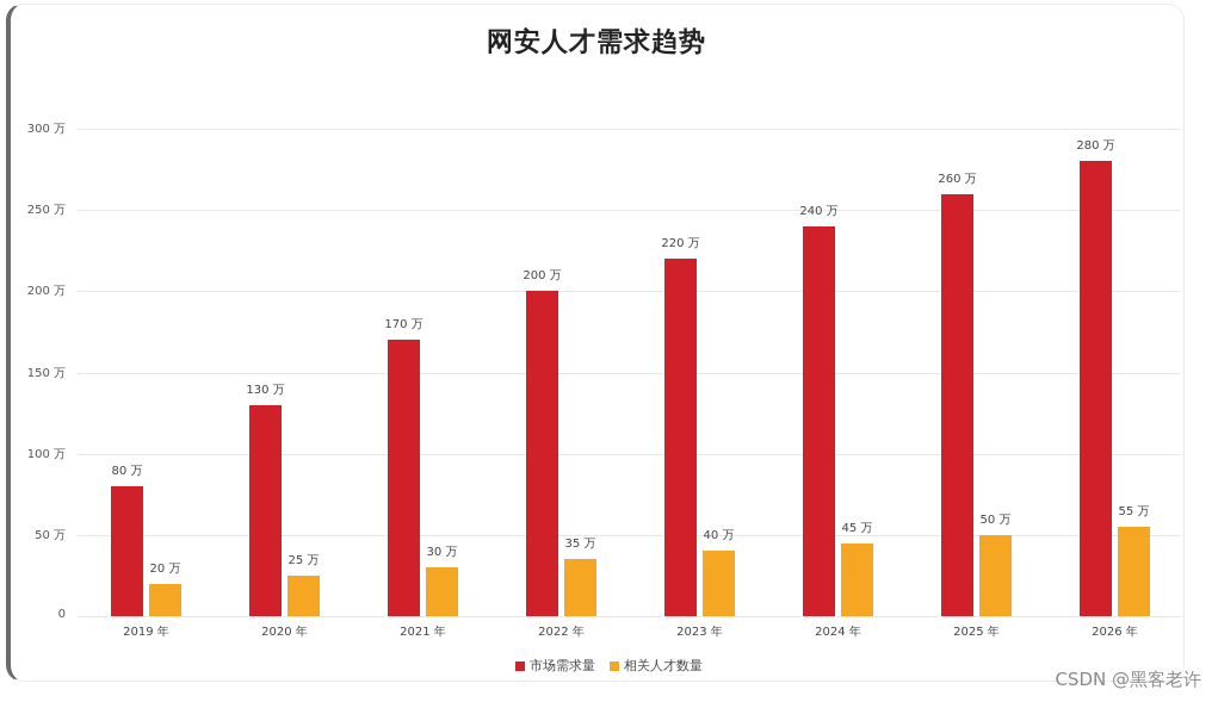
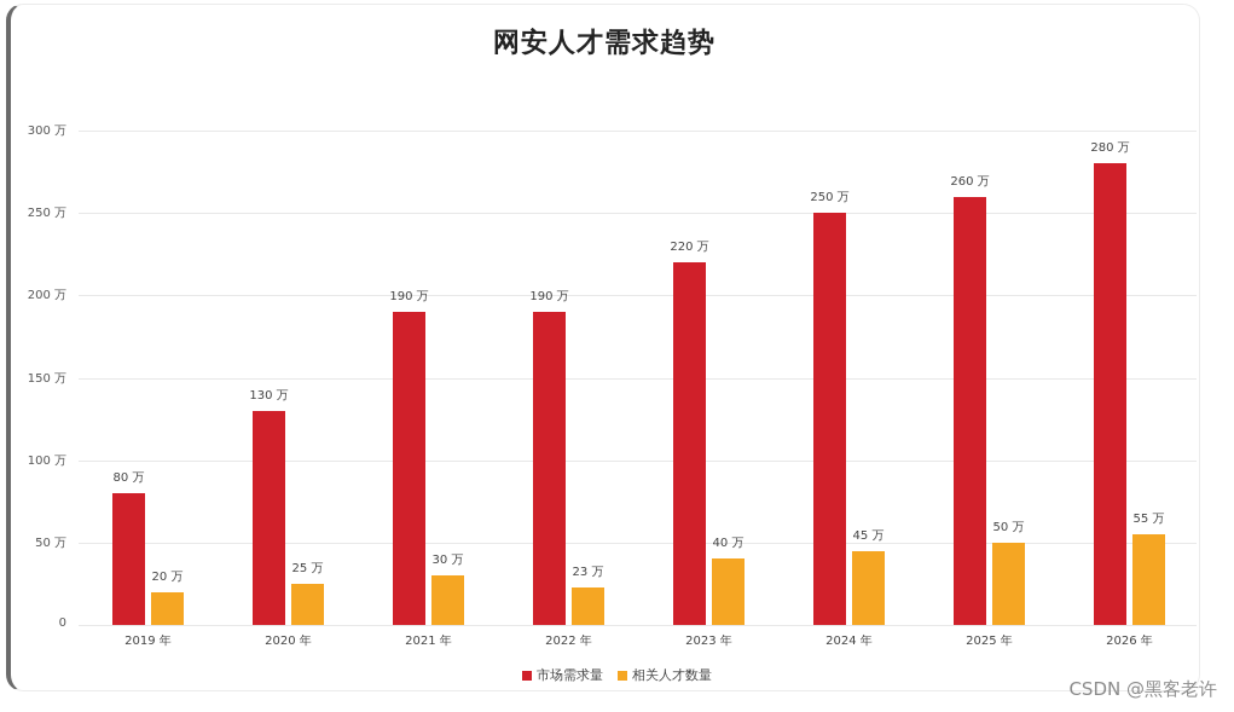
市场需求量/2021 年: 170 -> 190
市场需求量/2022 年: 200 -> 190
相关人才数量/2022 年: 35 -> 23
市场需求量/2024 年: 240 -> 250
